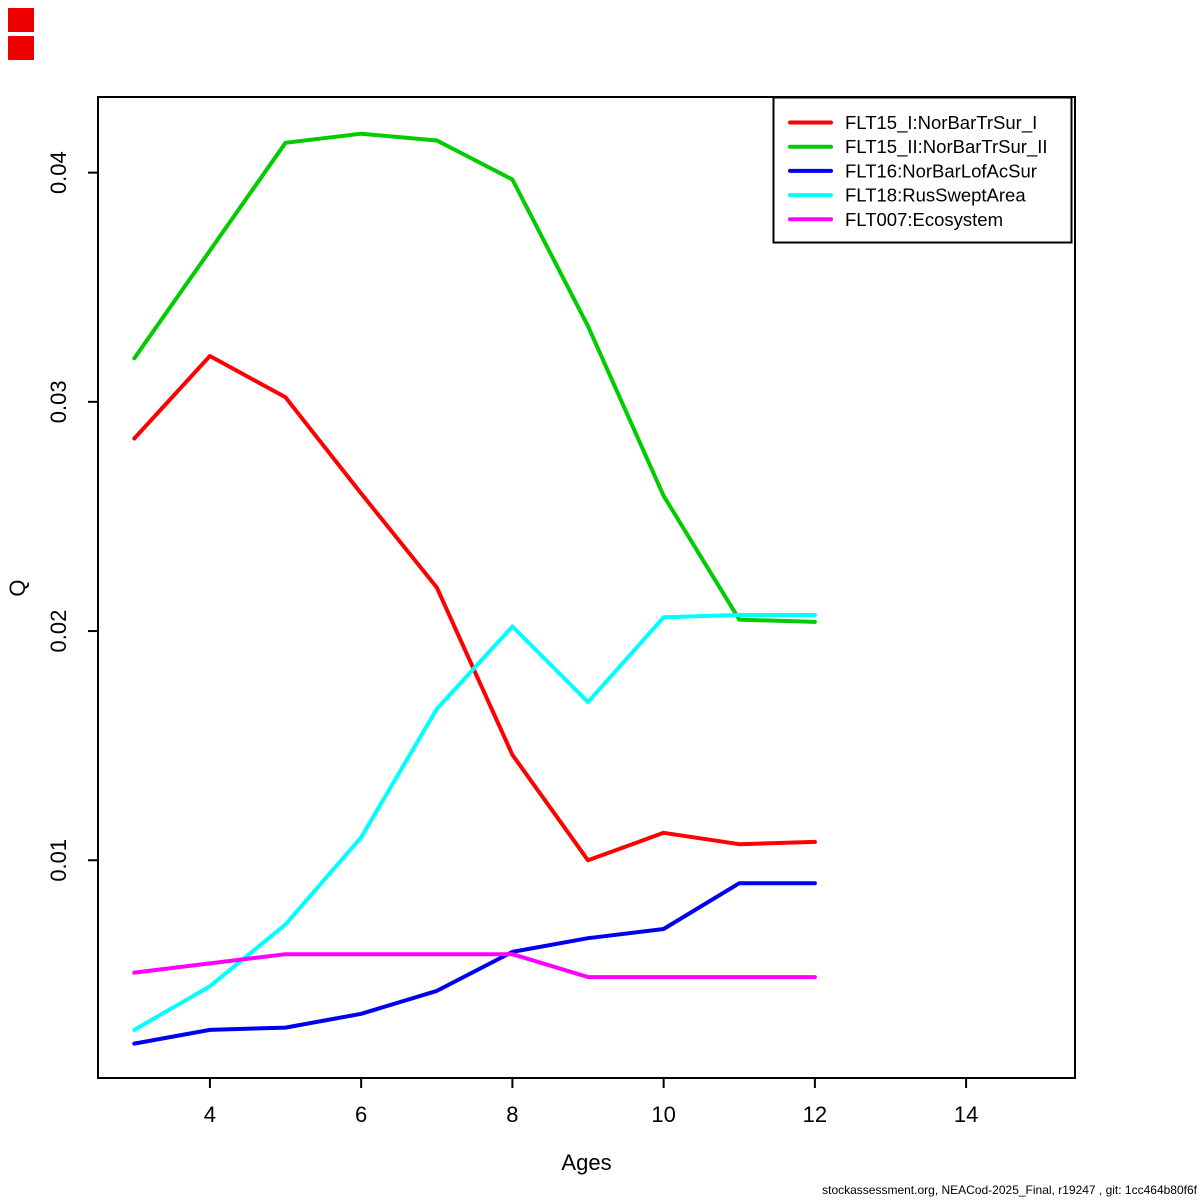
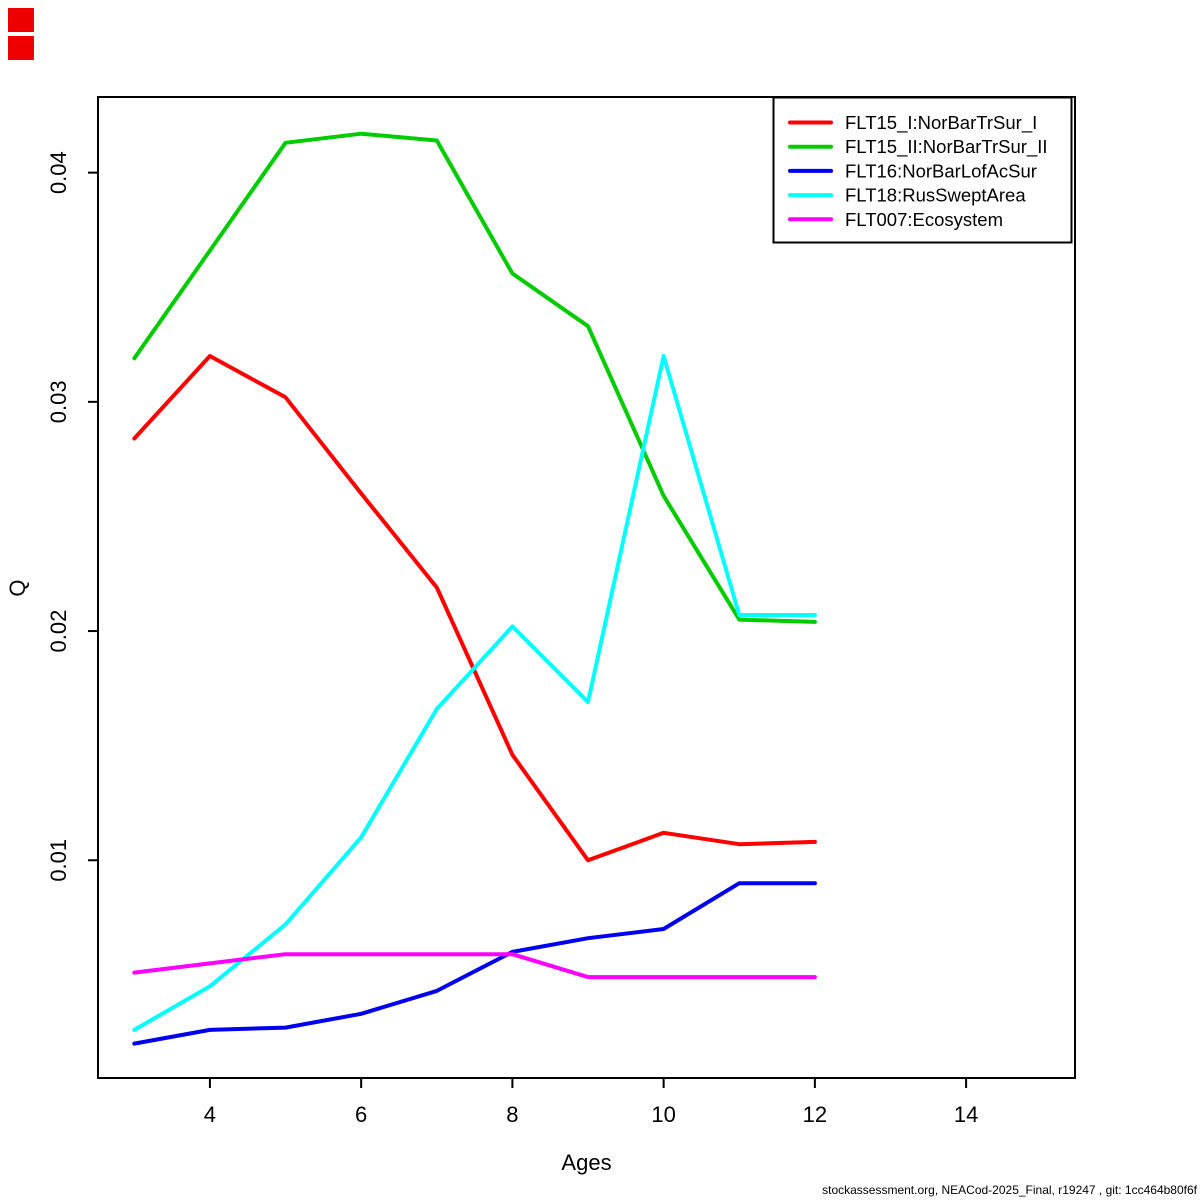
FLT15_II:NorBarTrSur_II/8: 0.0397 -> 0.0356
FLT18:RusSweptArea/10: 0.0206 -> 0.0320
